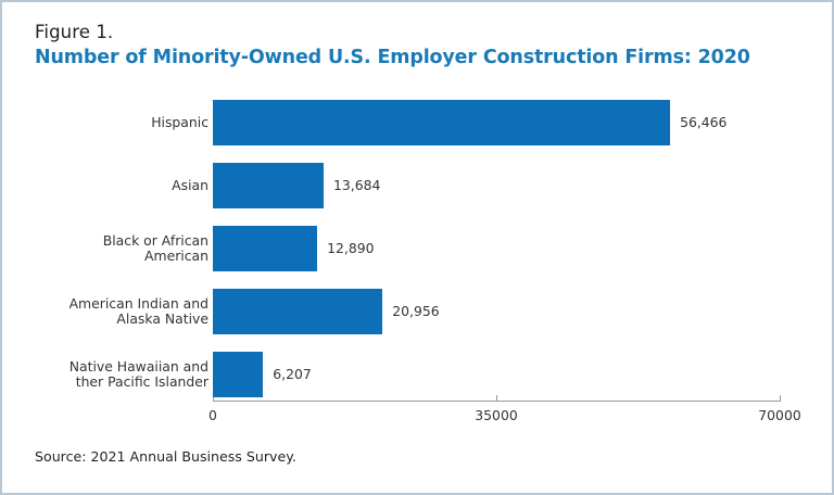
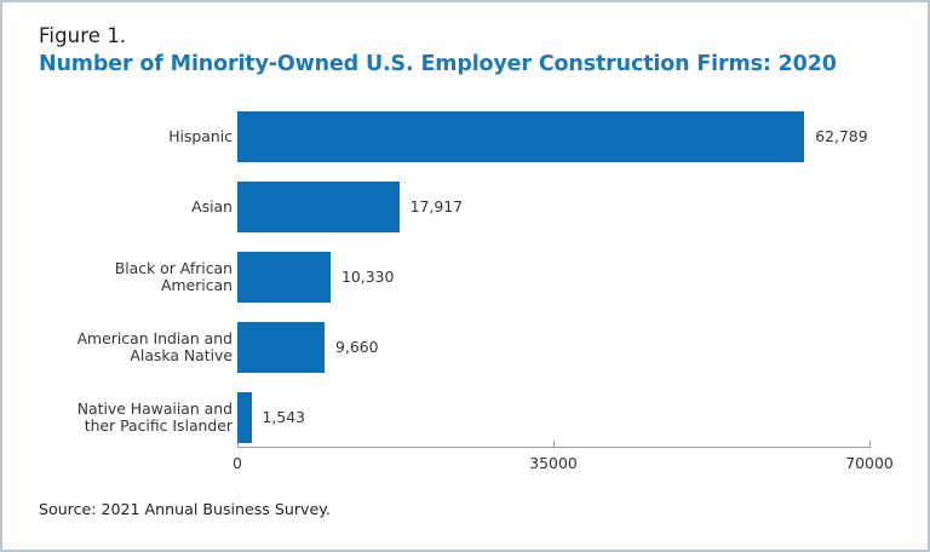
Hispanic: 56,466 -> 62,789
Asian: 13,684 -> 17,917
Black or African American: 12,890 -> 10,330
American Indian and Alaska Native: 20,956 -> 9,660
Native Hawaiian and ther Pacific Islander: 6,207 -> 1,543
